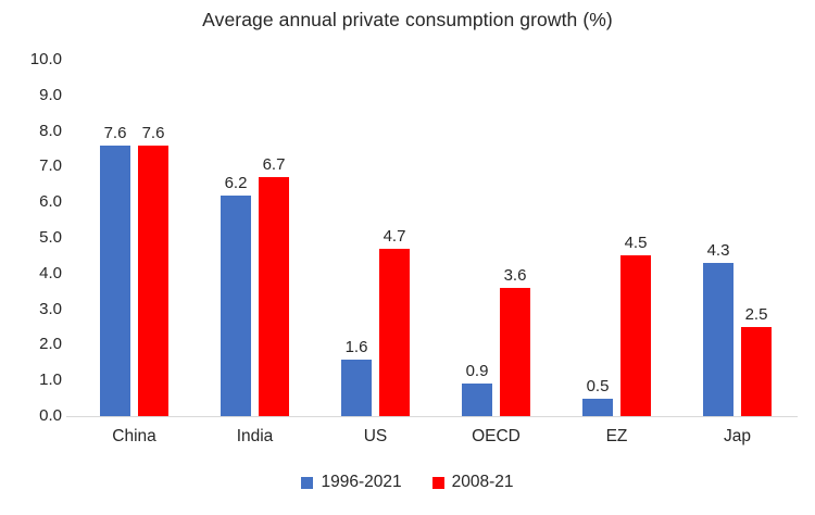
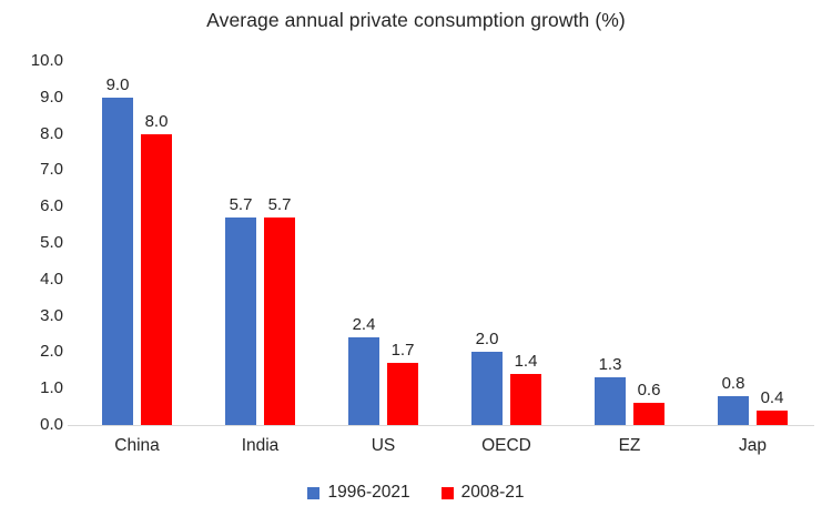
1996-2021/China: 7.6 -> 9.0
2008-21/China: 7.6 -> 8.0
1996-2021/India: 6.2 -> 5.7
2008-21/India: 6.7 -> 5.7
1996-2021/US: 1.6 -> 2.4
2008-21/US: 4.7 -> 1.7
1996-2021/OECD: 0.9 -> 2.0
2008-21/OECD: 3.6 -> 1.4
1996-2021/EZ: 0.5 -> 1.3
2008-21/EZ: 4.5 -> 0.6
1996-2021/Jap: 4.3 -> 0.8
2008-21/Jap: 2.5 -> 0.4
